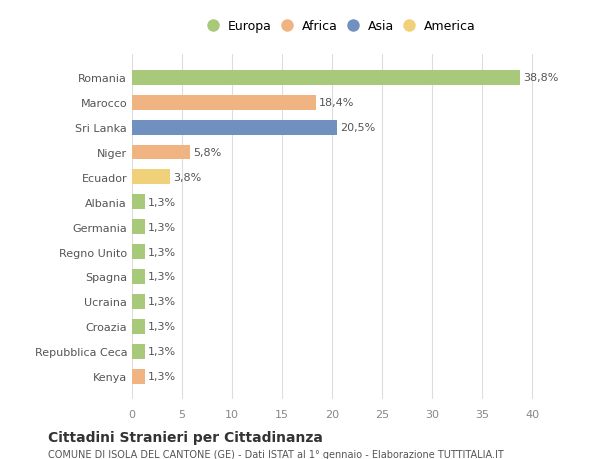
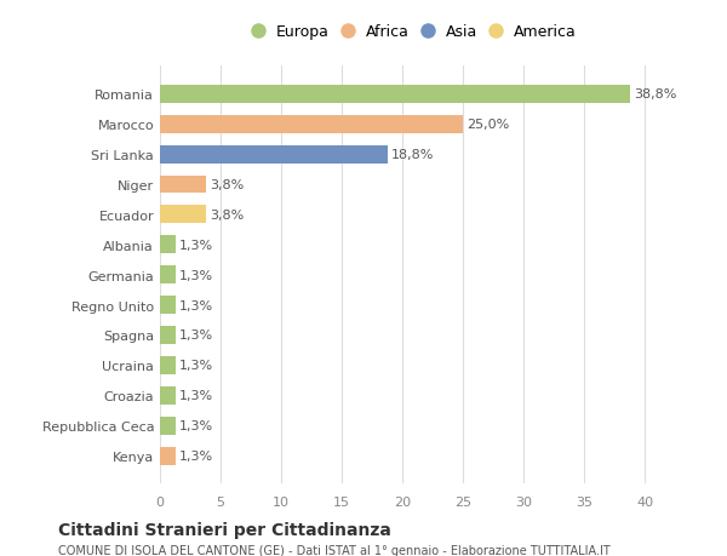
Marocco: 18,4% -> 25,0%
Sri Lanka: 20,5% -> 18,8%
Niger: 5,8% -> 3,8%
